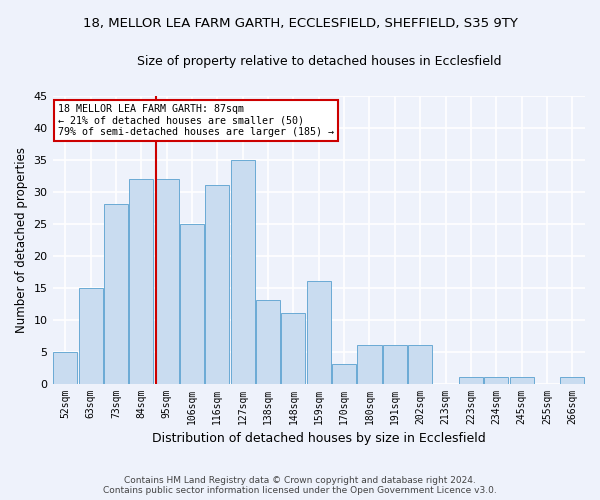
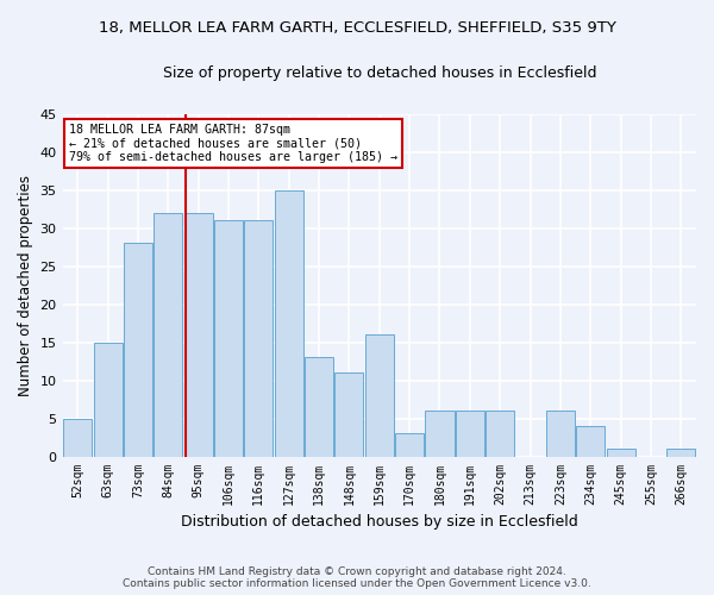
106sqm: 25 -> 31
223sqm: 1 -> 6
234sqm: 1 -> 4
